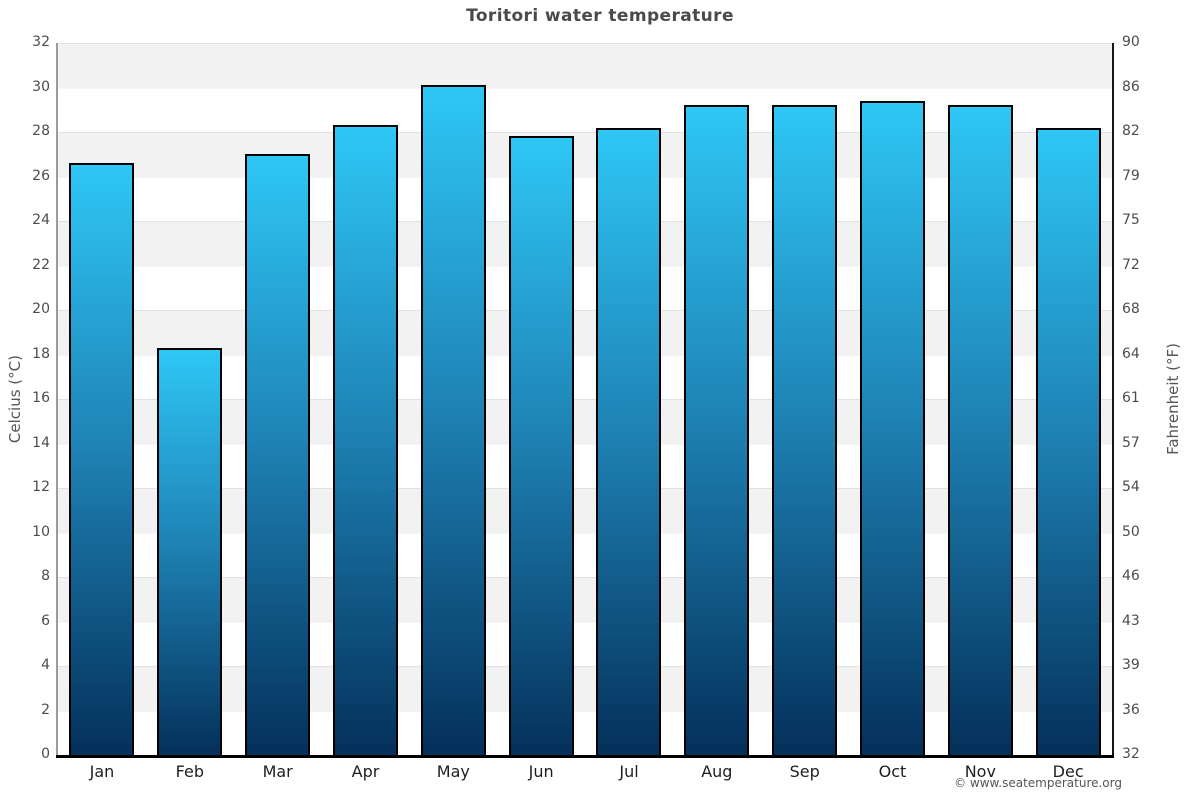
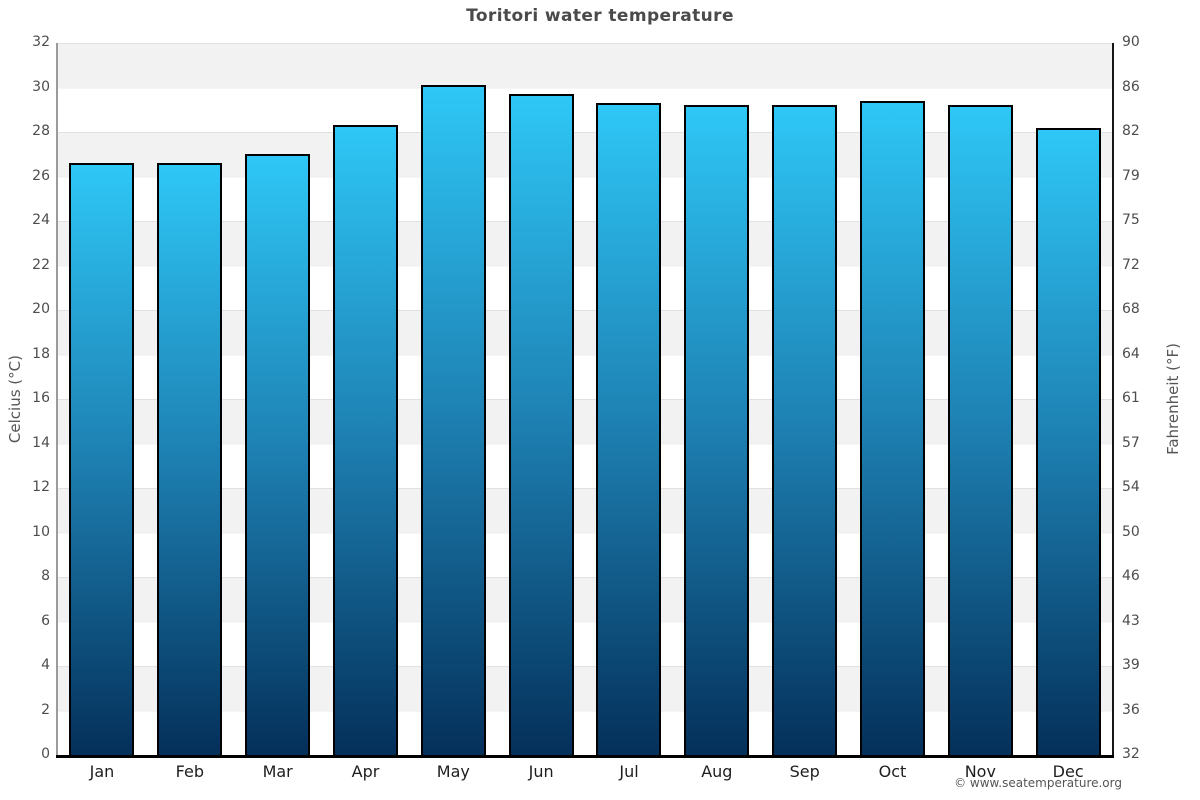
Feb: 18.3 -> 26.6
Jun: 27.8 -> 29.7
Jul: 28.2 -> 29.3
